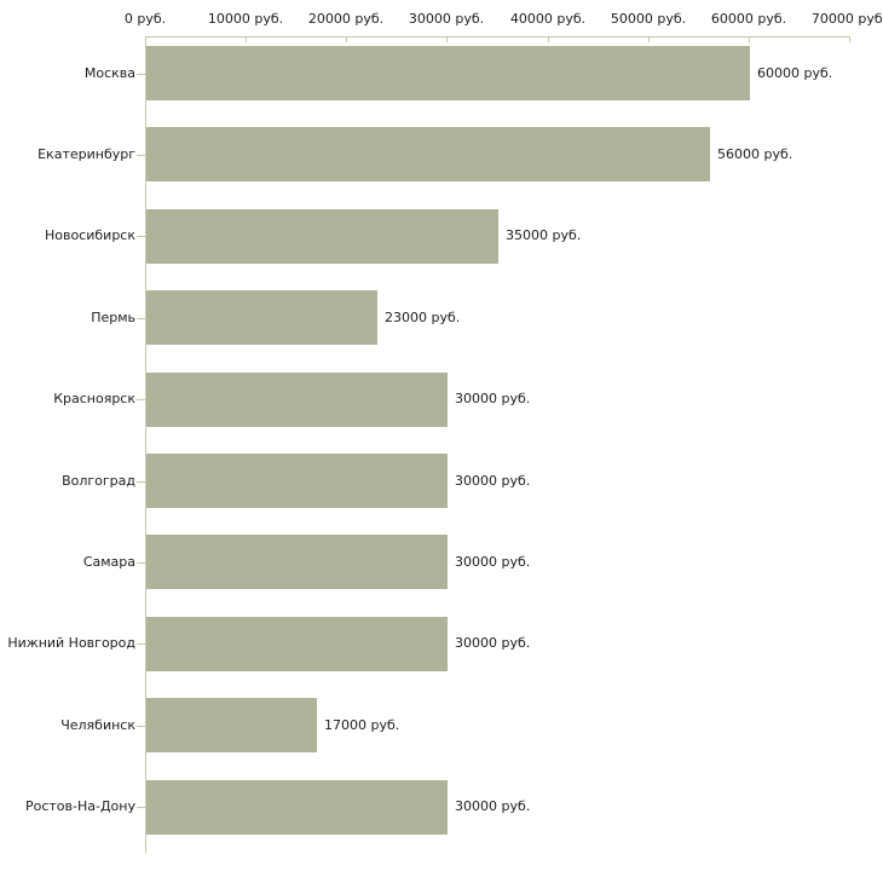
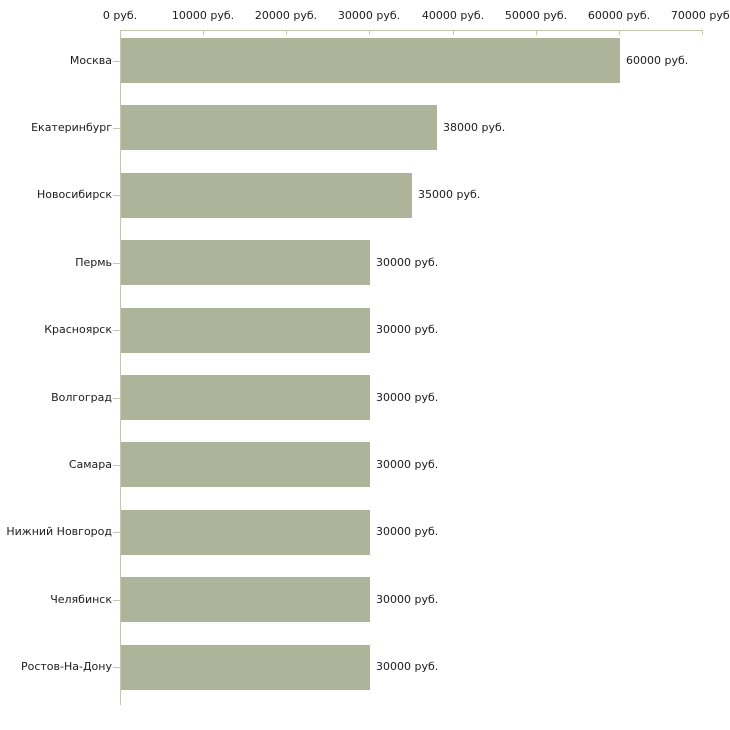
Екатеринбург: 56000 -> 38000
Пермь: 23000 -> 30000
Челябинск: 17000 -> 30000
